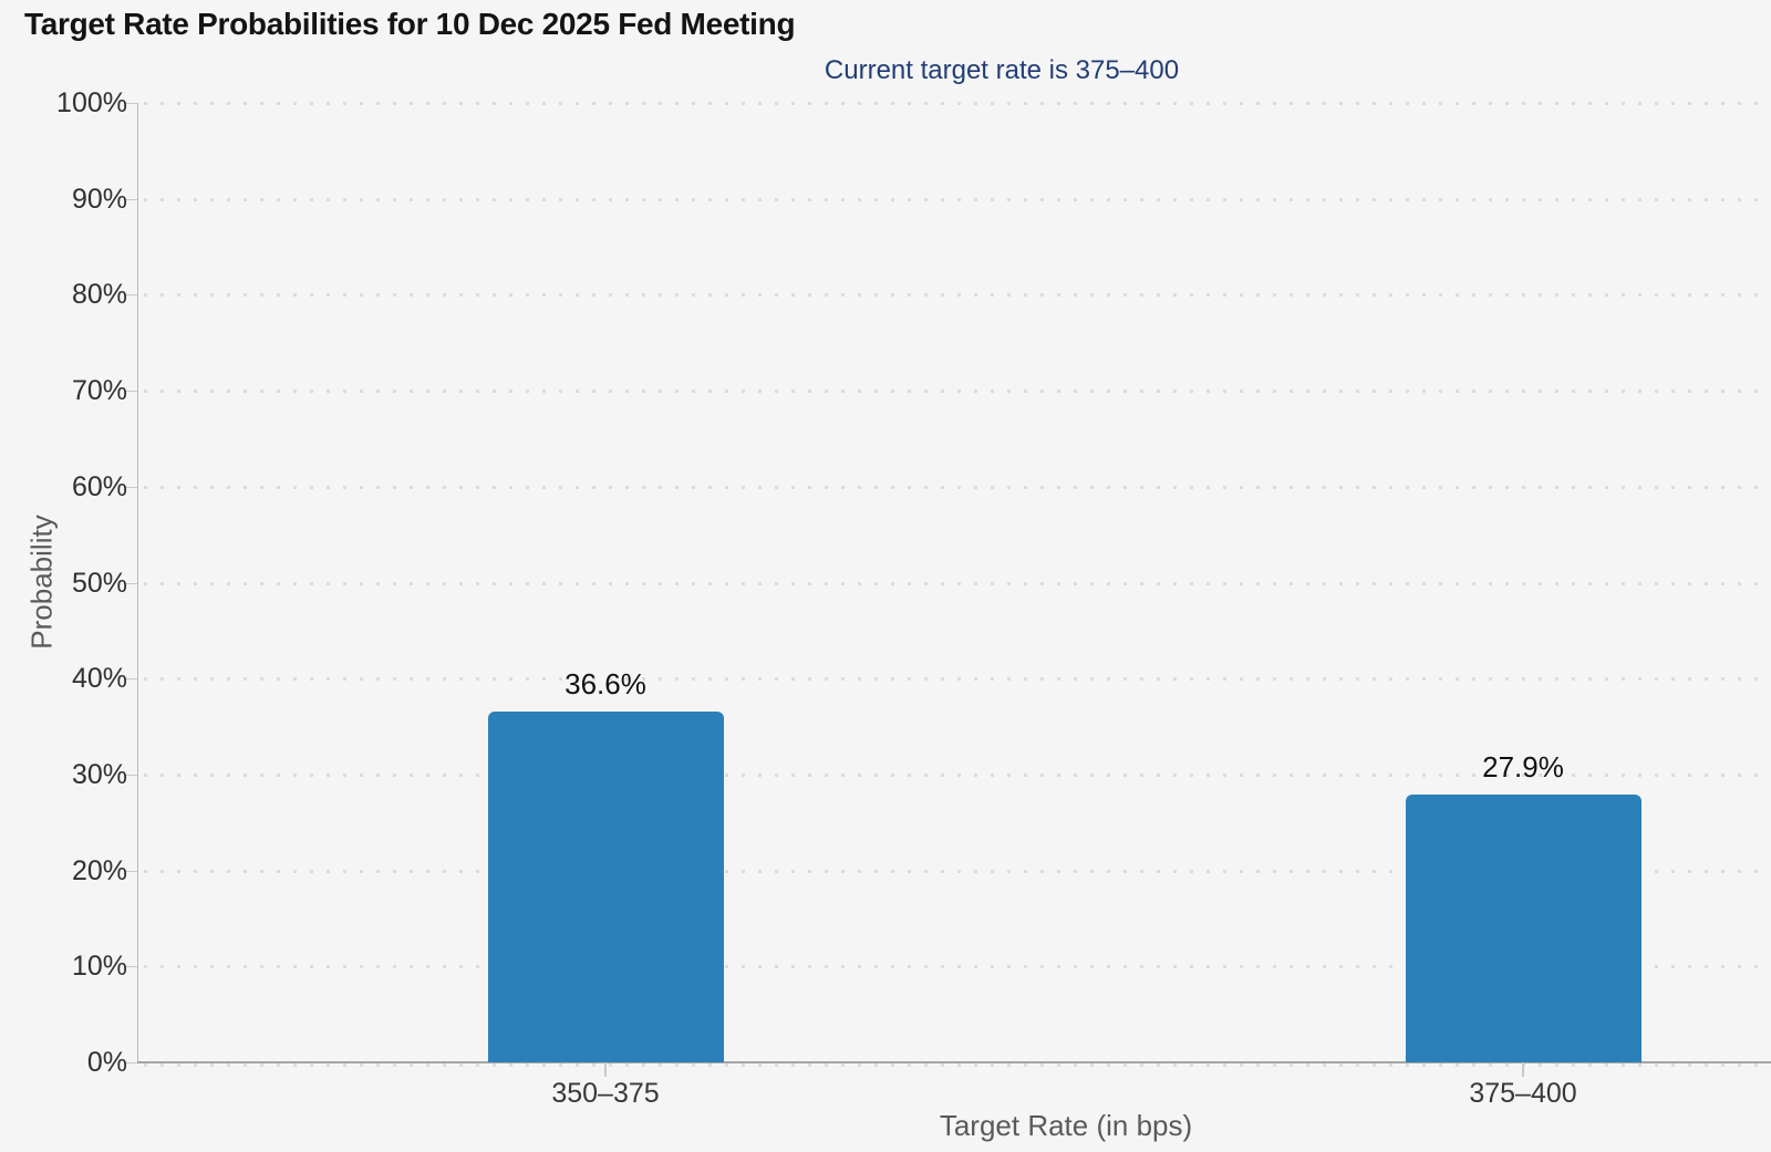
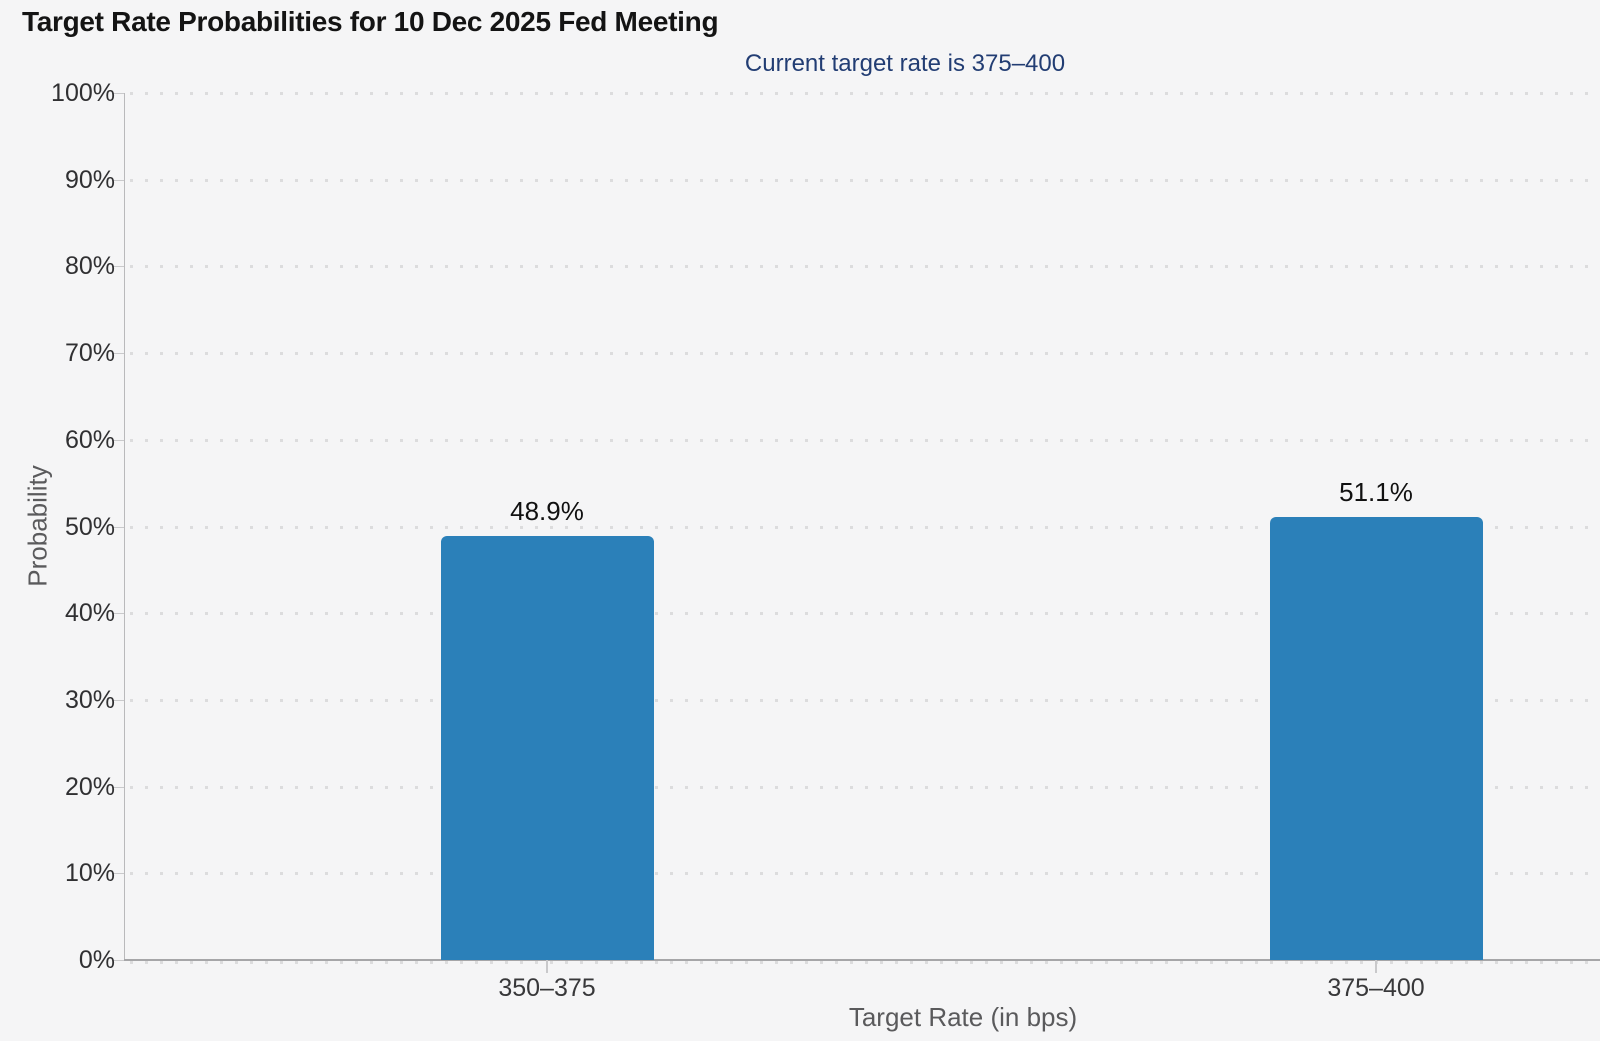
350–375: 36.6% -> 48.9%
375–400: 27.9% -> 51.1%
